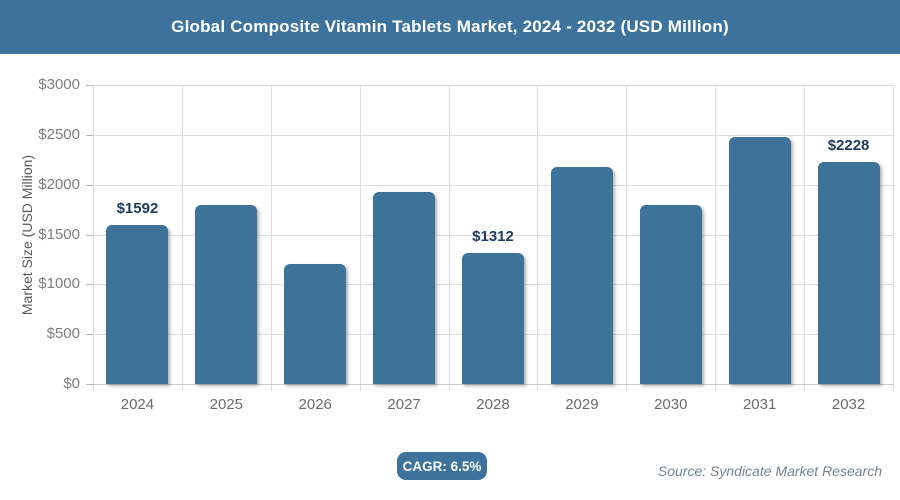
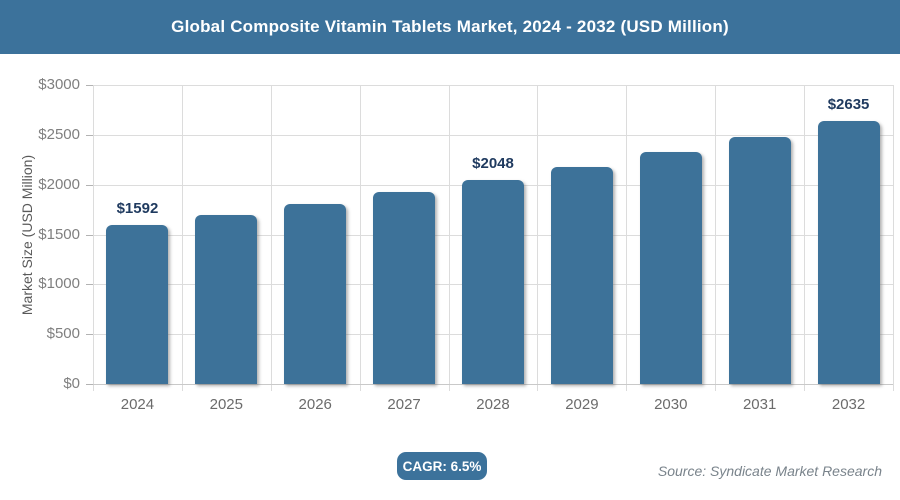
2025: $1800 -> $1700
2026: $1200 -> $1800
2028: $1312 -> $2048
2030: $1800 -> $2300
2032: $2228 -> $2635
